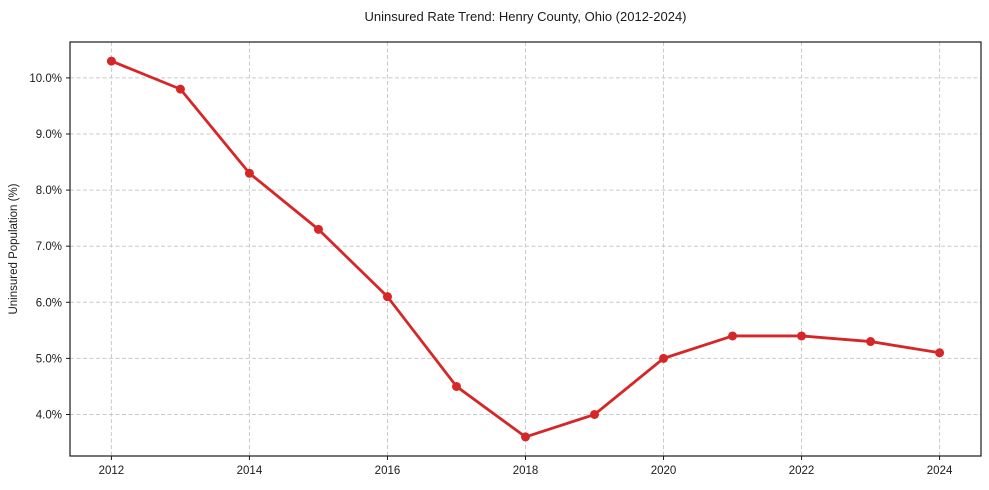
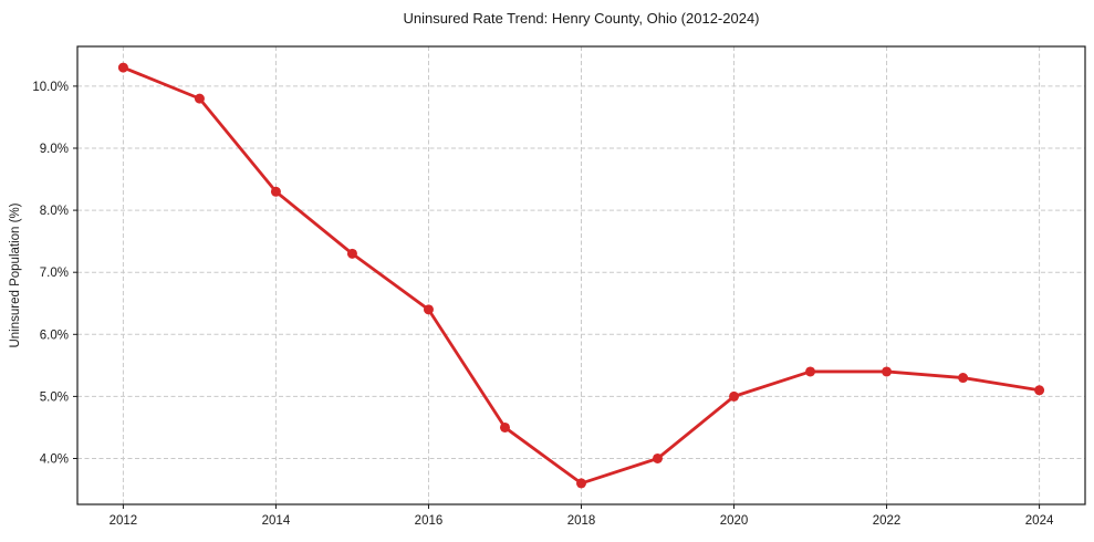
2016: 6.1% -> 6.4%
